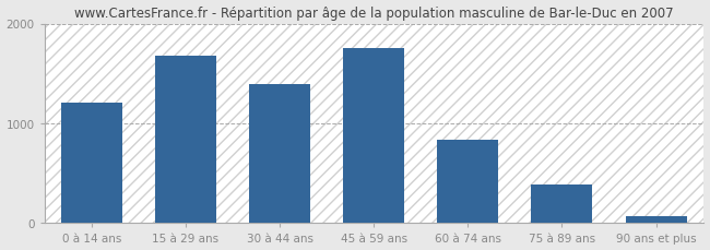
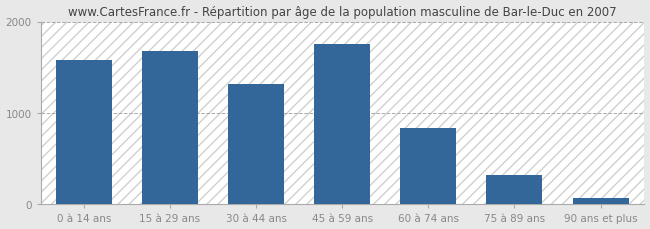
0 à 14 ans: 1210 -> 1580
30 à 44 ans: 1390 -> 1320
75 à 89 ans: 390 -> 320
